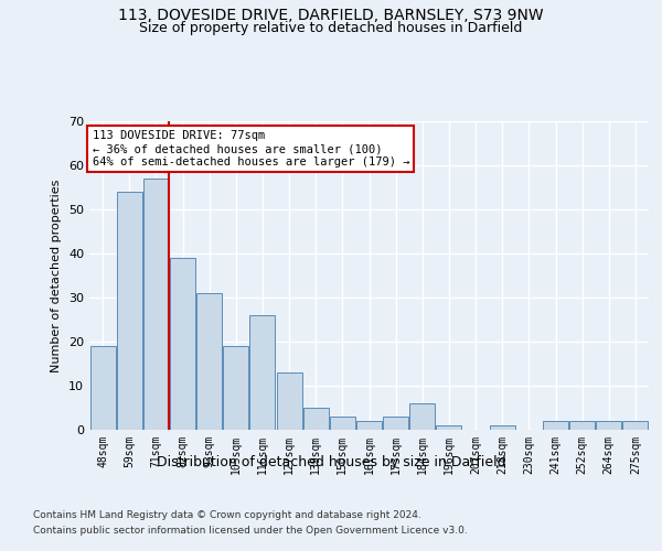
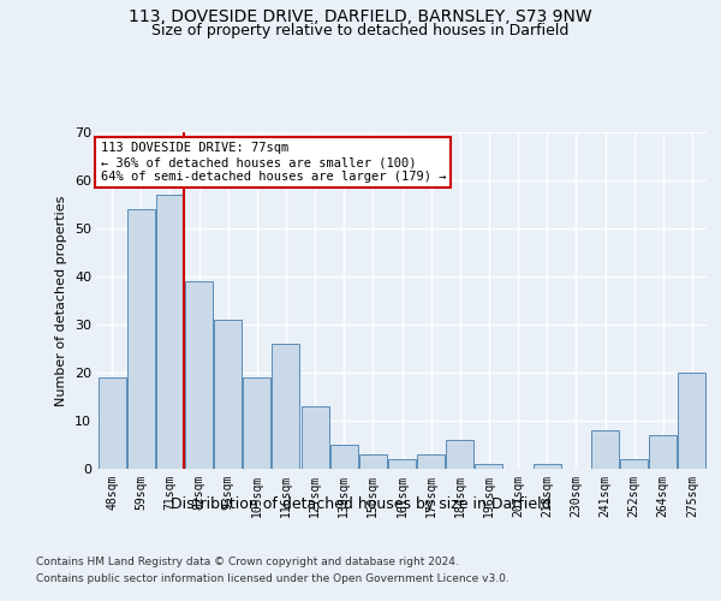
241sqm: 2 -> 8
264sqm: 2 -> 7
275sqm: 2 -> 20
